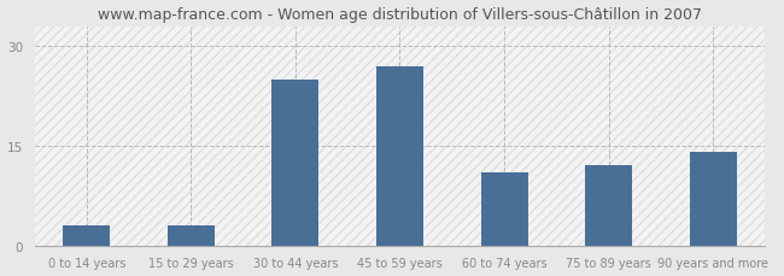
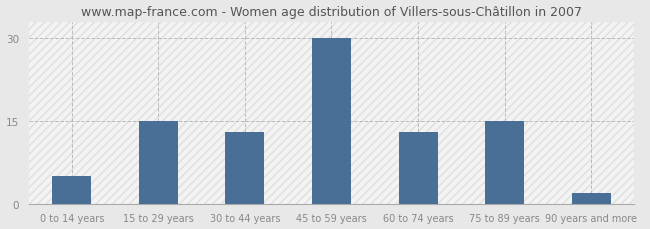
0 to 14 years: 3 -> 5
15 to 29 years: 3 -> 15
30 to 44 years: 25 -> 13
45 to 59 years: 27 -> 30
60 to 74 years: 11 -> 13
75 to 89 years: 12 -> 15
90 years and more: 14 -> 2
